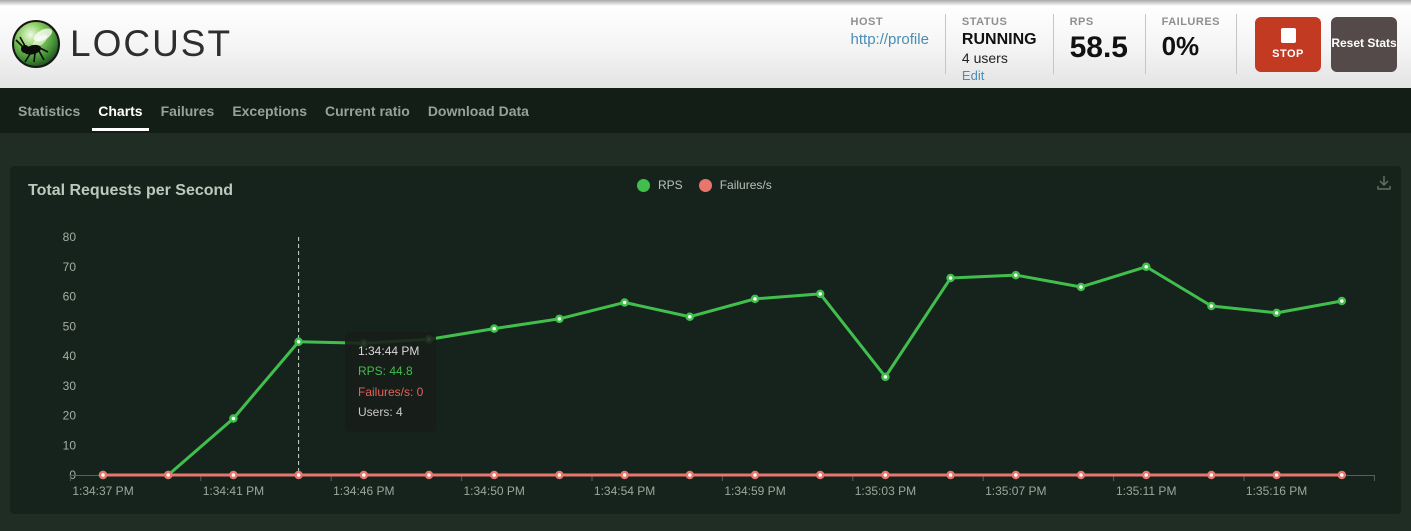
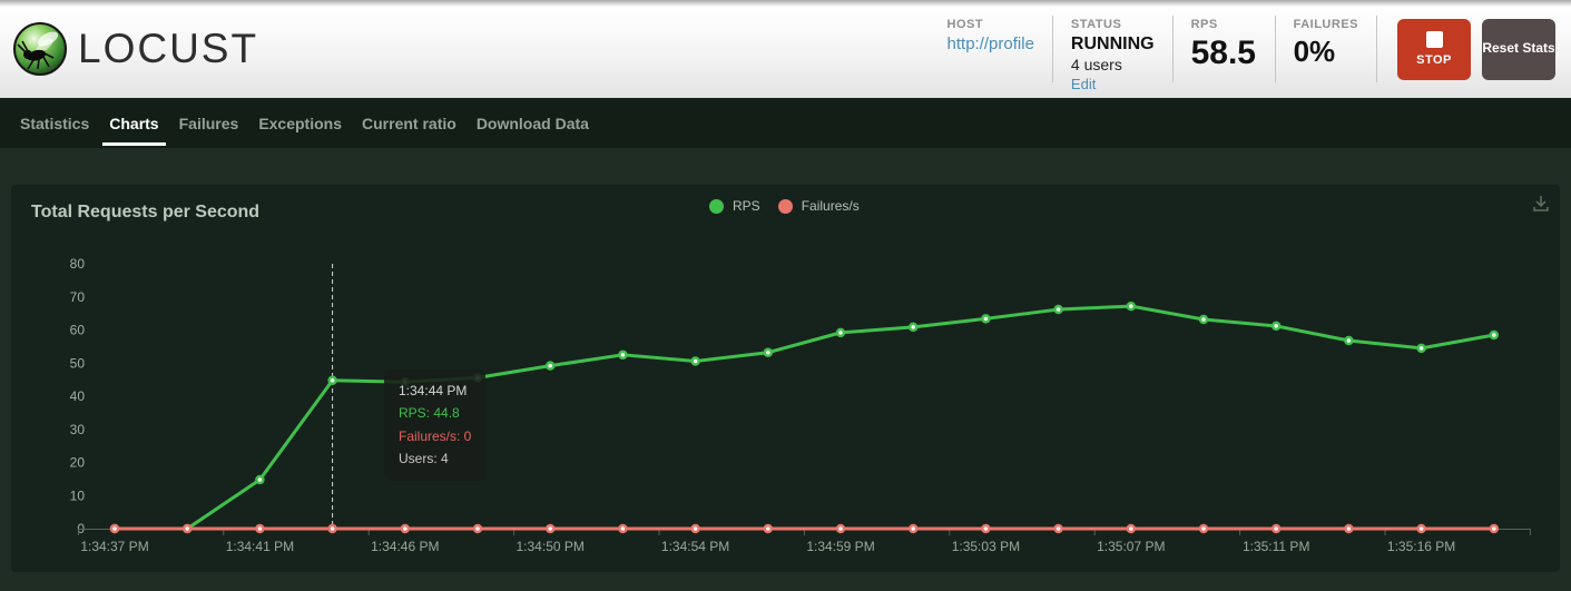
RPS/1:34:41 PM: 19 -> 15
RPS/1:34:54 PM: 58 -> 51
RPS/1:35:03 PM: 33 -> 63
RPS/1:35:11 PM: 70 -> 61
